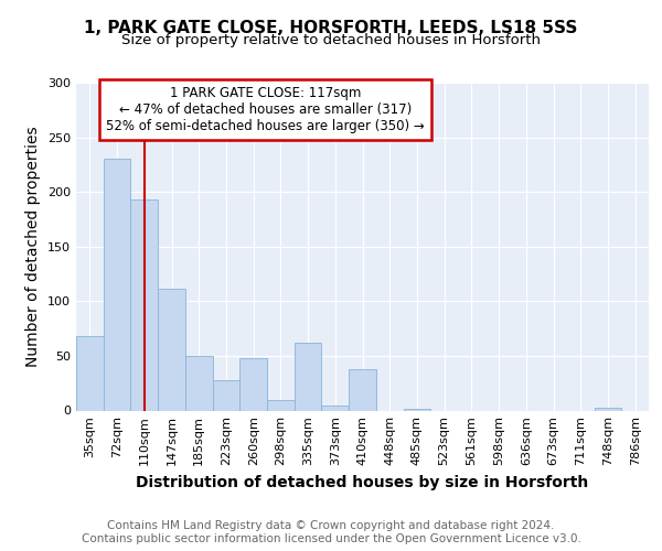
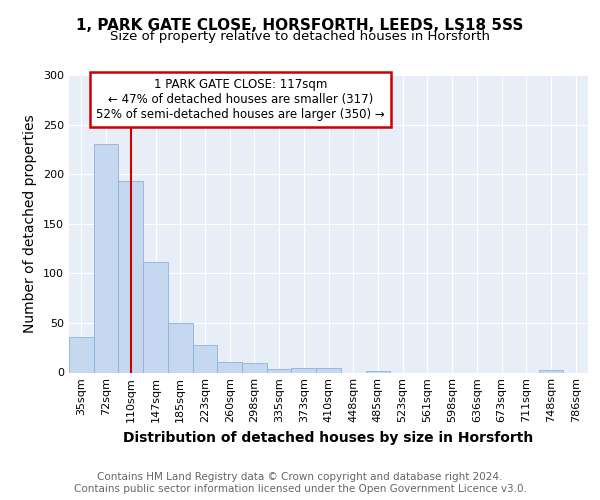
35sqm: 68 -> 36
260sqm: 48 -> 11
335sqm: 62 -> 4
410sqm: 38 -> 5
